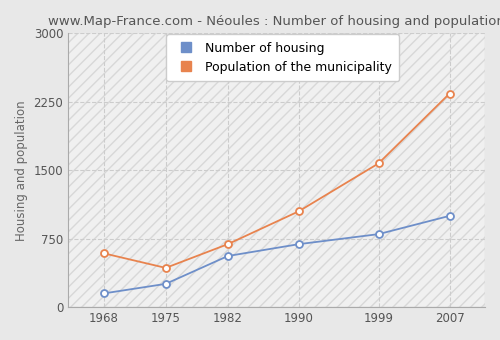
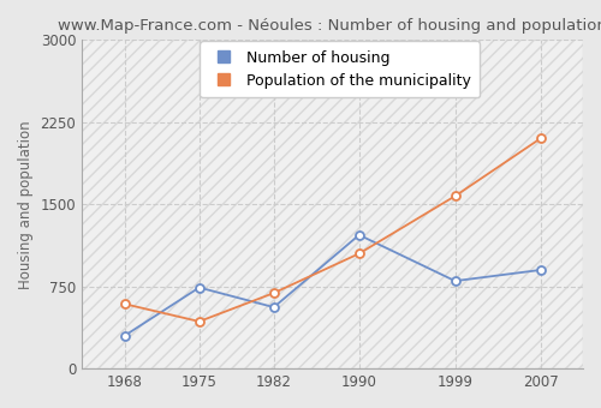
Number of housing/1968: 150 -> 300
Number of housing/1975: 260 -> 740
Number of housing/1990: 690 -> 1220
Number of housing/2007: 1000 -> 900
Population of the municipality/2007: 2340 -> 2100
